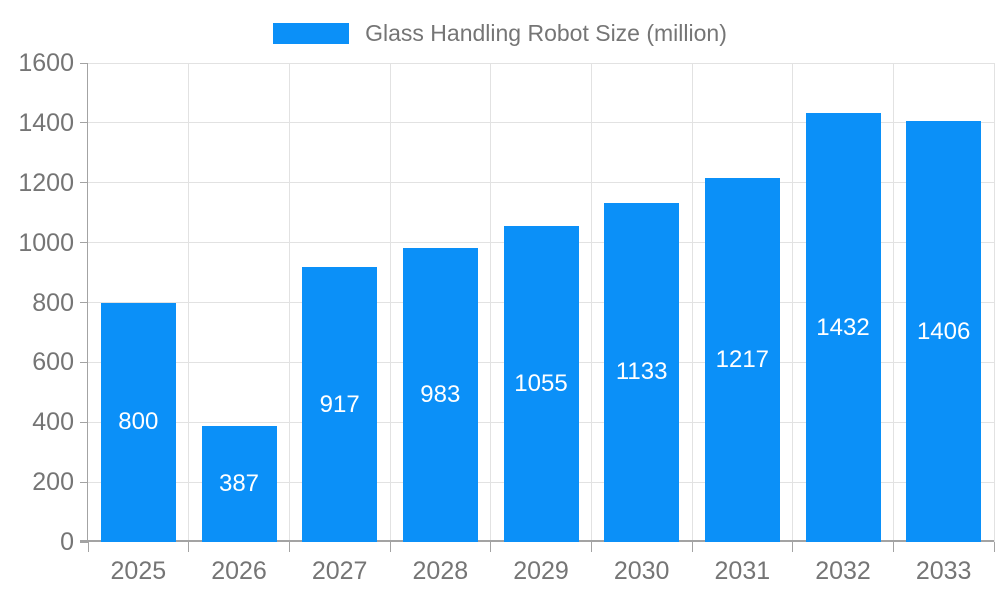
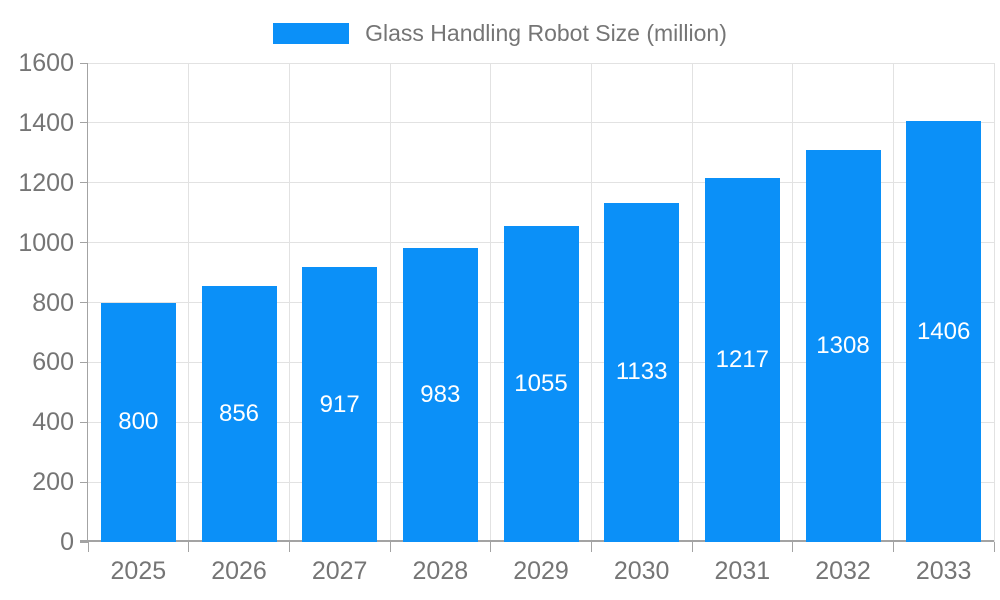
2026: 387 -> 856
2032: 1432 -> 1308
